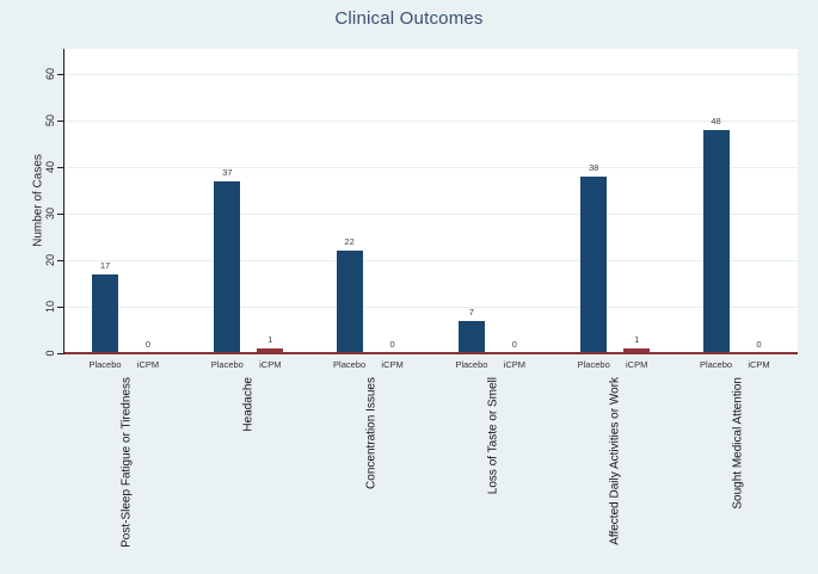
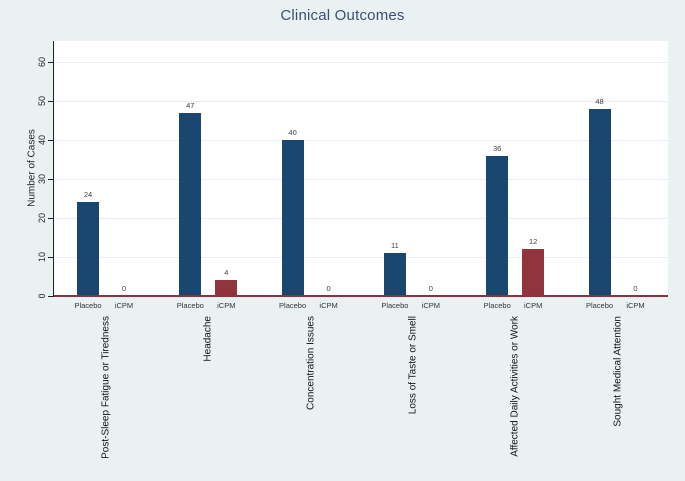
Placebo/Post-Sleep Fatigue or Tiredness: 17 -> 24
Placebo/Headache: 37 -> 47
iCPM/Headache: 1 -> 4
Placebo/Concentration Issues: 22 -> 40
Placebo/Loss of Taste or Smell: 7 -> 11
Placebo/Affected Daily Activities or Work: 38 -> 36
iCPM/Affected Daily Activities or Work: 1 -> 12
